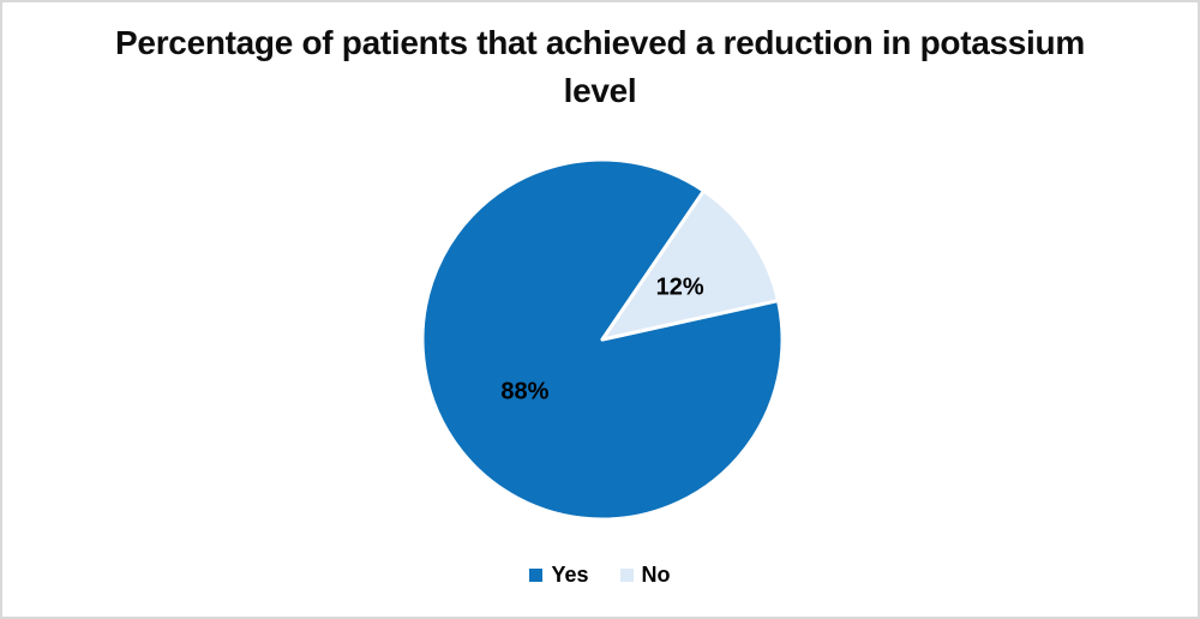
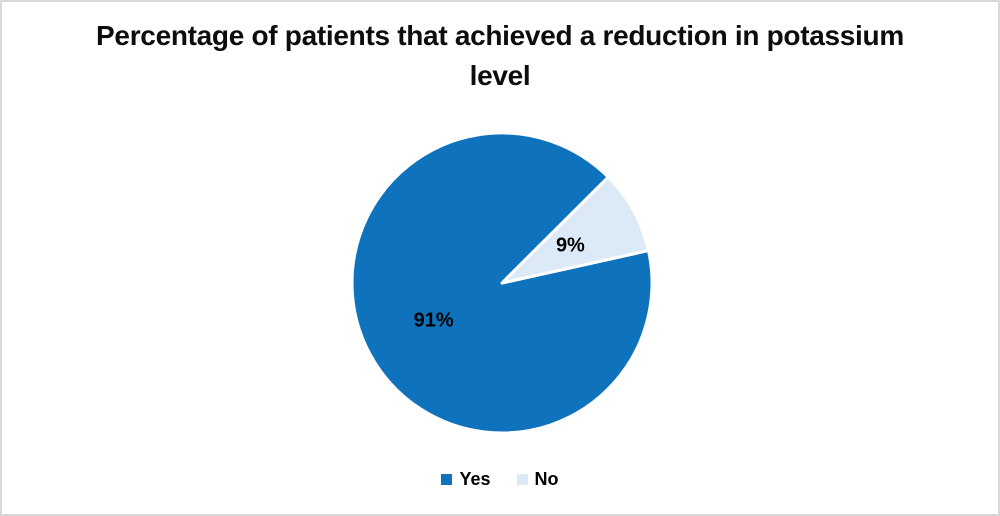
Yes: 88% -> 91%
No: 12% -> 9%
